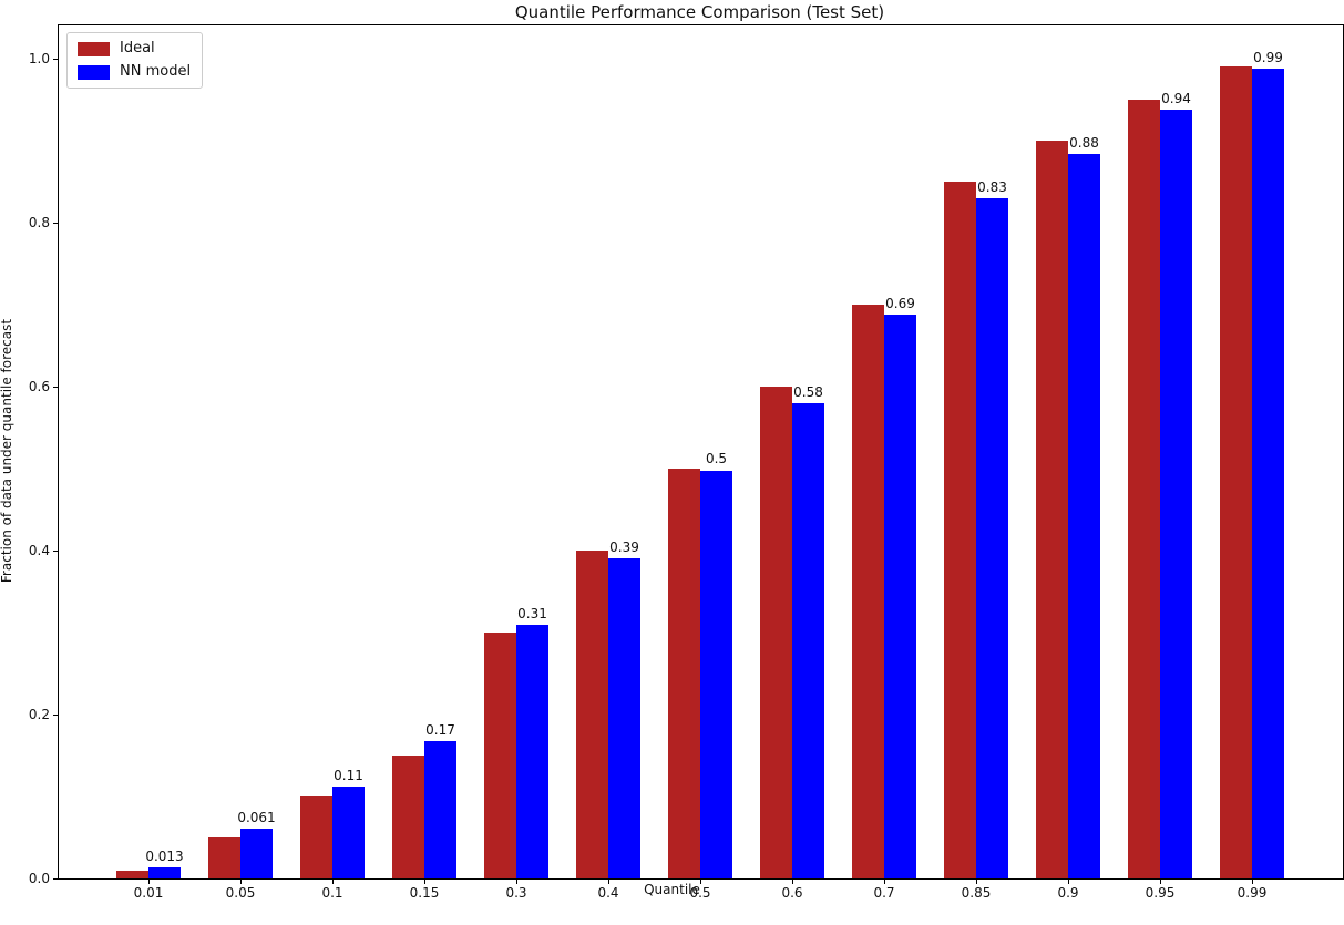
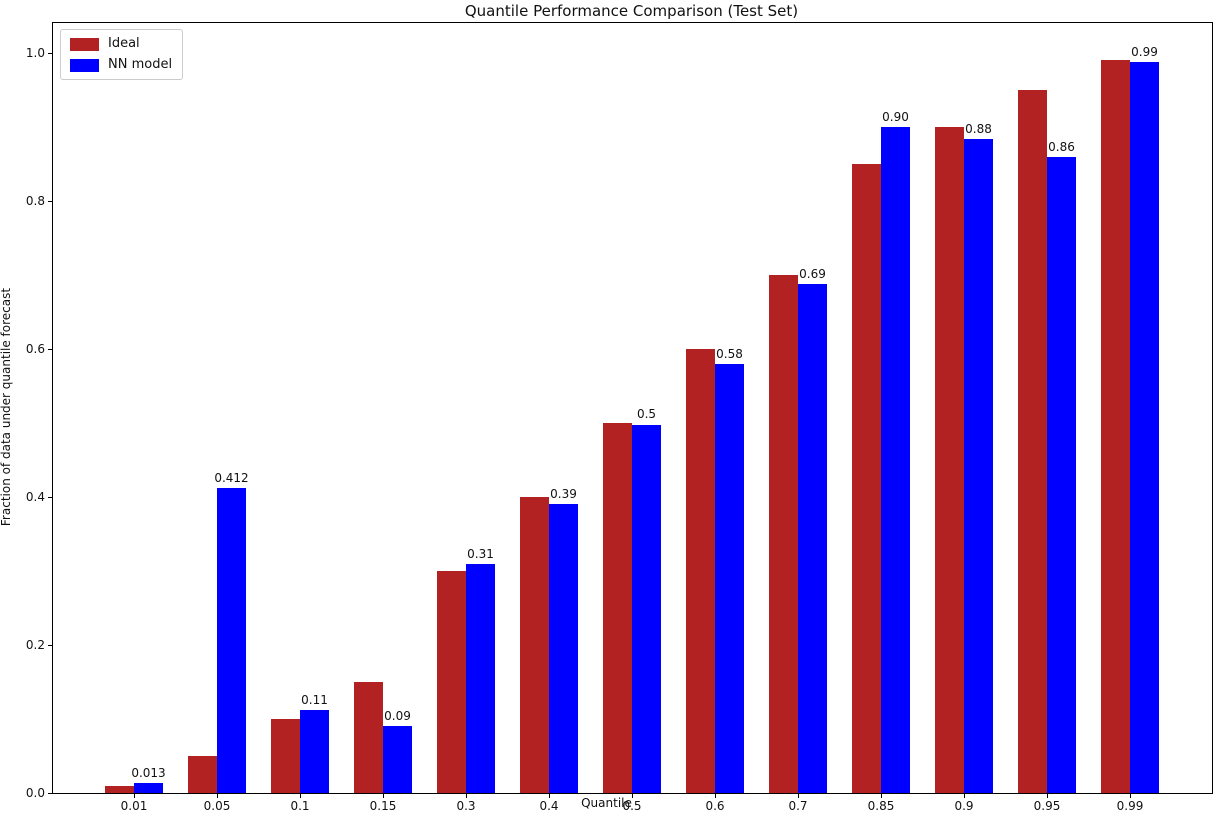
NN model/0.05: 0.061 -> 0.412
NN model/0.15: 0.17 -> 0.09
NN model/0.85: 0.83 -> 0.90
NN model/0.95: 0.94 -> 0.86
